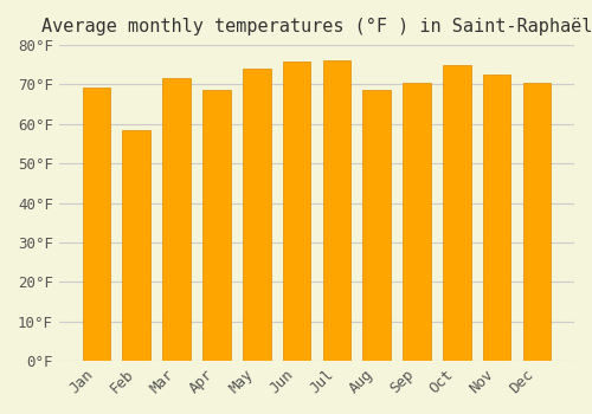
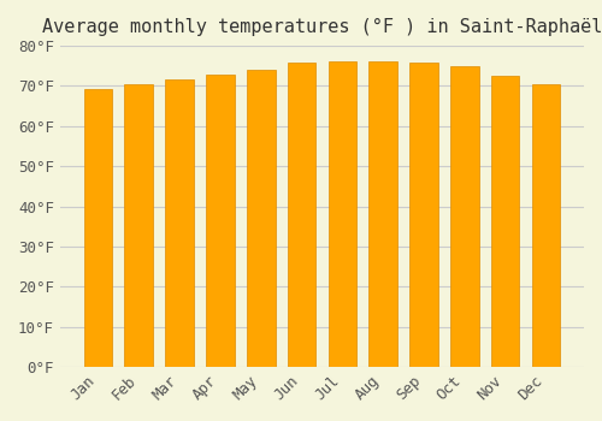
Feb: 58.5°F -> 70.3°F
Apr: 68.5°F -> 72.7°F
Aug: 68.5°F -> 76.1°F
Sep: 70.5°F -> 75.7°F
